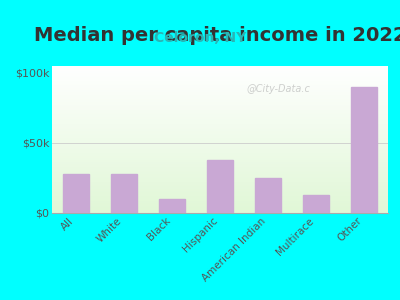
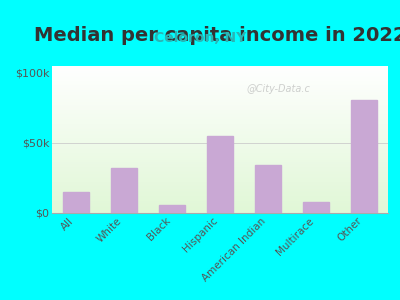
All: $28k -> $15k
White: $28k -> $32k
Black: $10k -> $6k
Hispanic: $38k -> $55k
American Indian: $25k -> $34k
Multirace: $13k -> $8k
Other: $90k -> $81k
